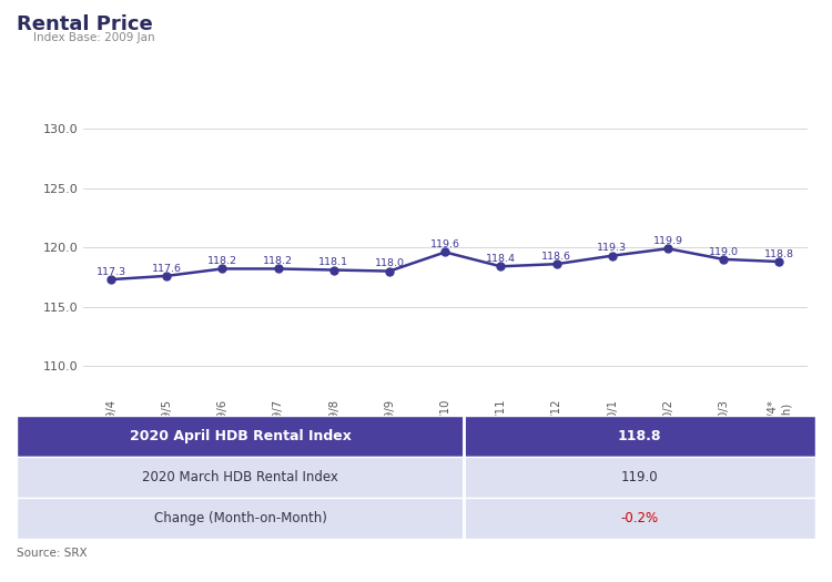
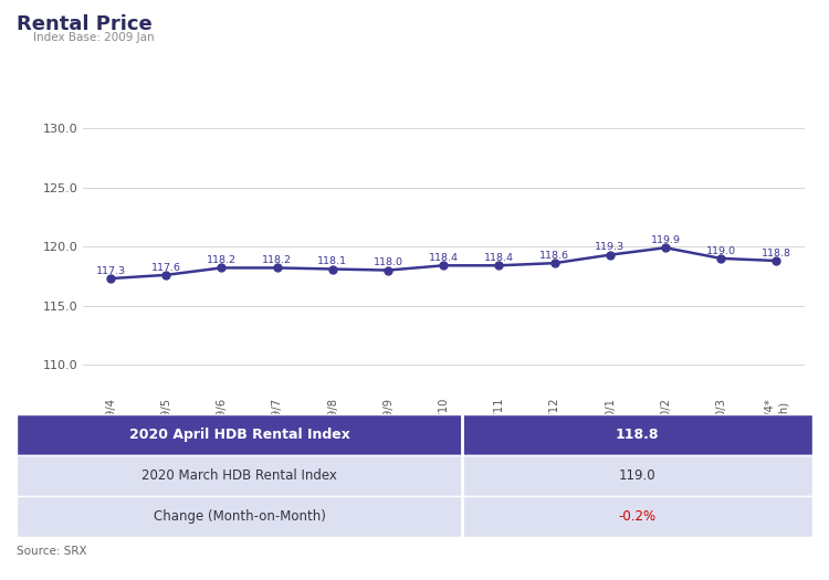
2019/10: 119.6 -> 118.4
